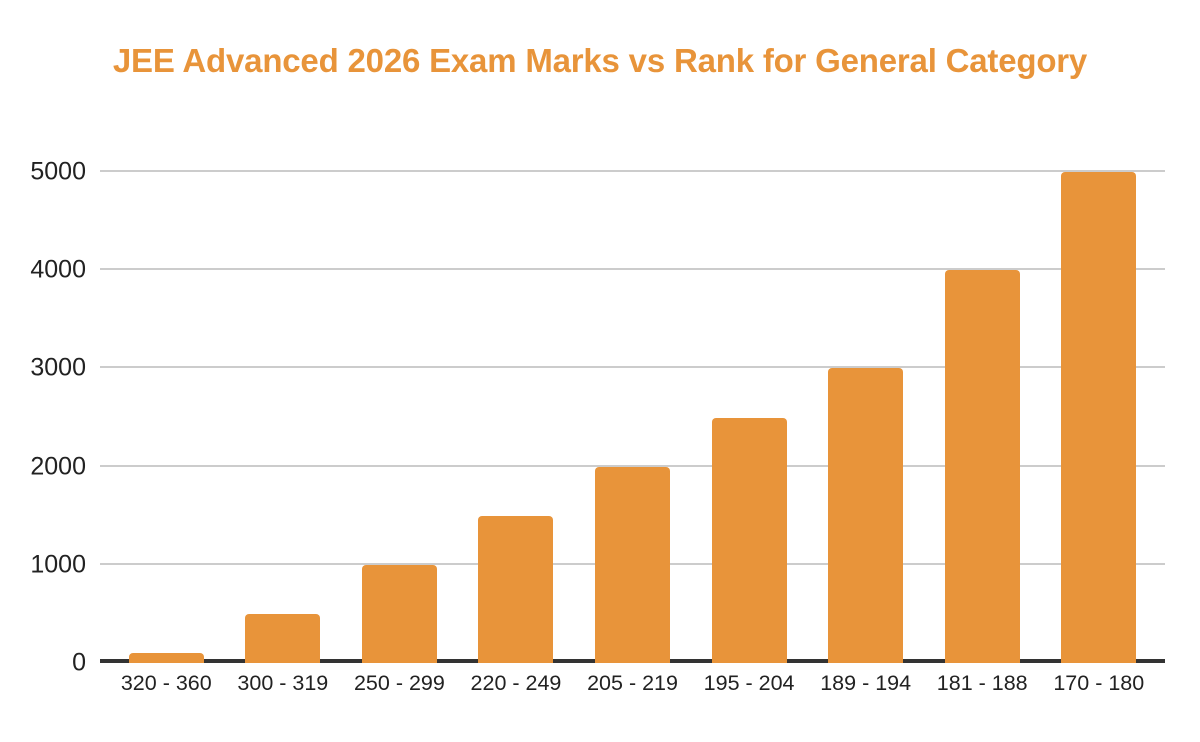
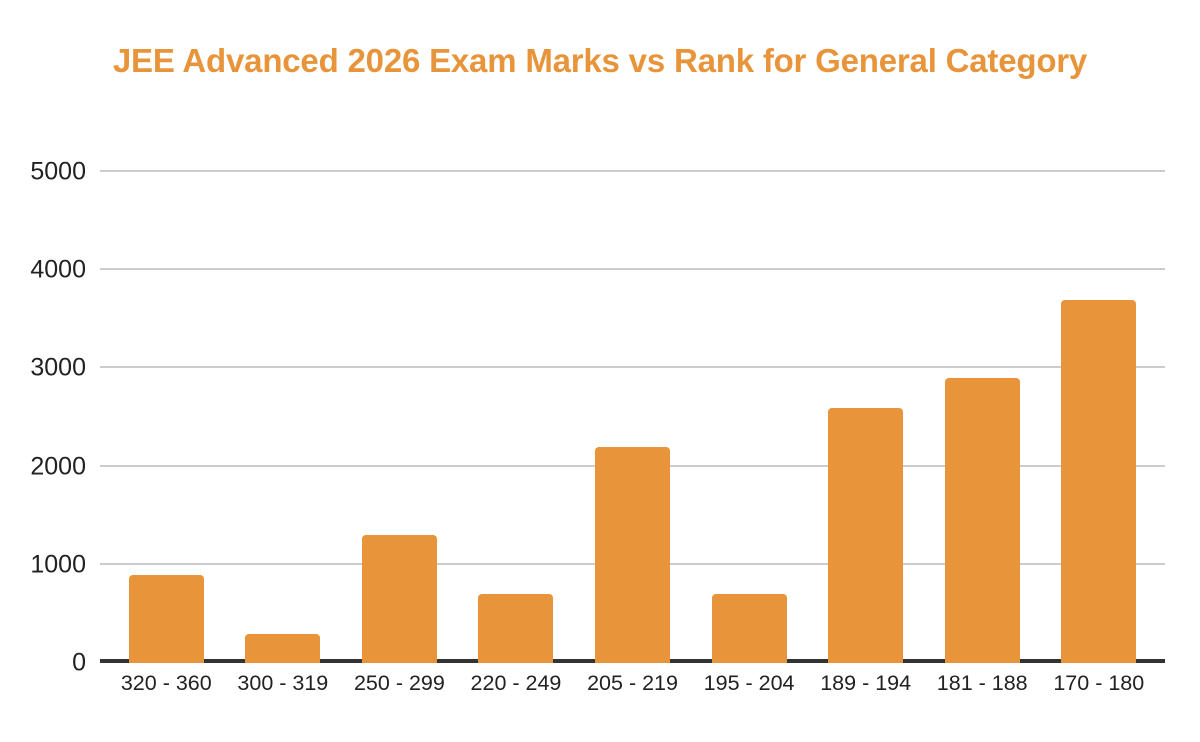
320 - 360: 100 -> 900
300 - 319: 500 -> 300
250 - 299: 1000 -> 1300
220 - 249: 1500 -> 700
205 - 219: 2000 -> 2200
195 - 204: 2500 -> 700
189 - 194: 3000 -> 2600
181 - 188: 4000 -> 2900
170 - 180: 5000 -> 3700
